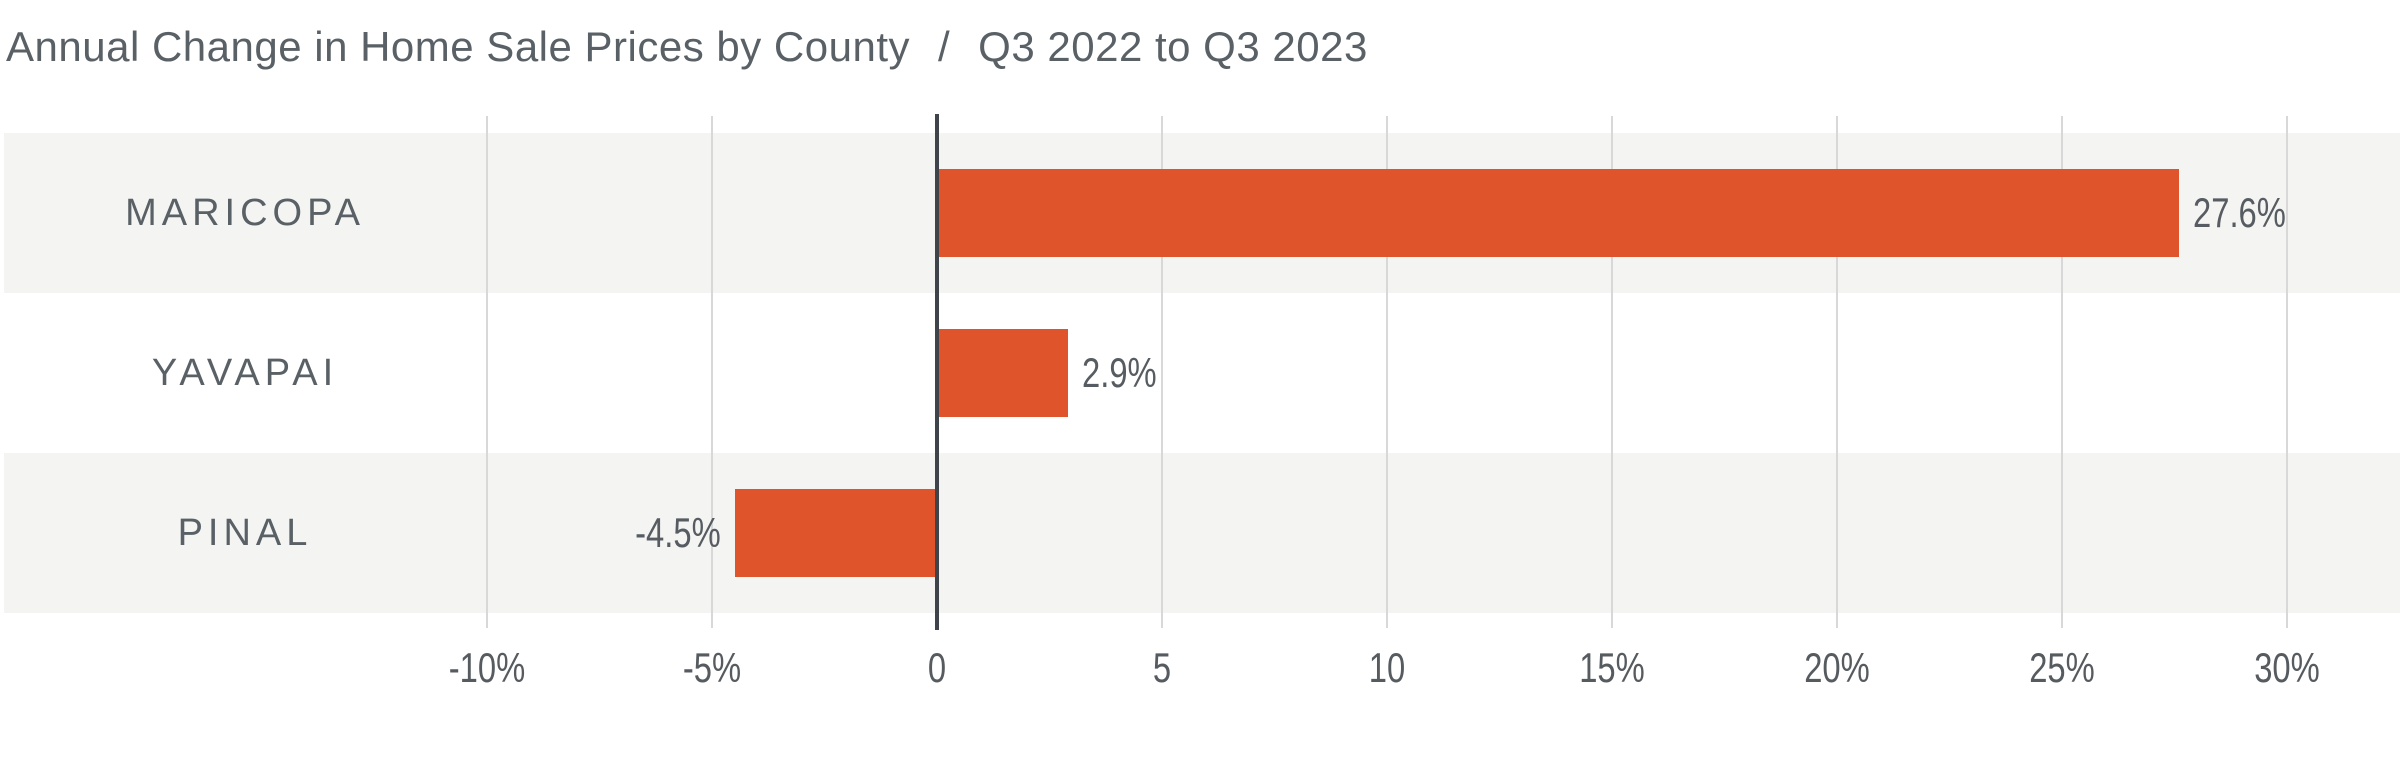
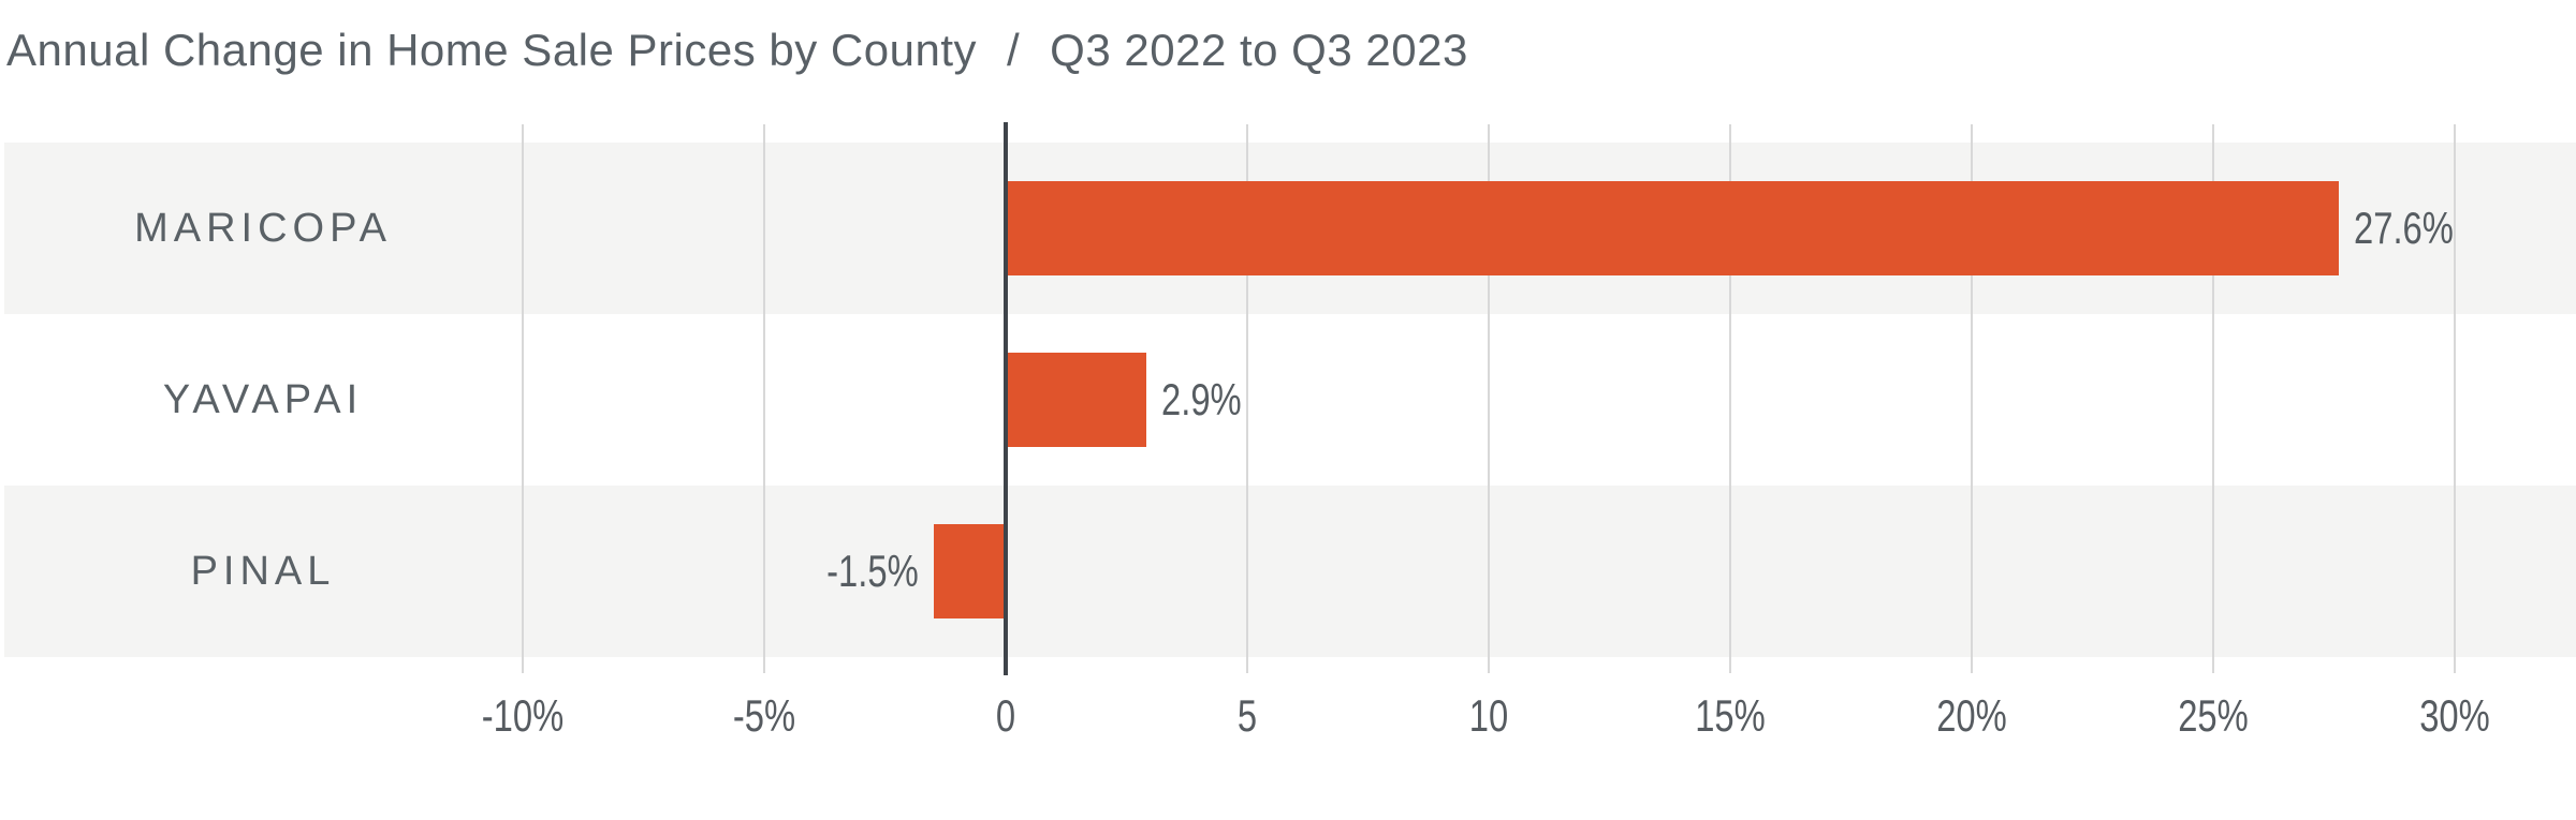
PINAL: -4.5% -> -1.5%
